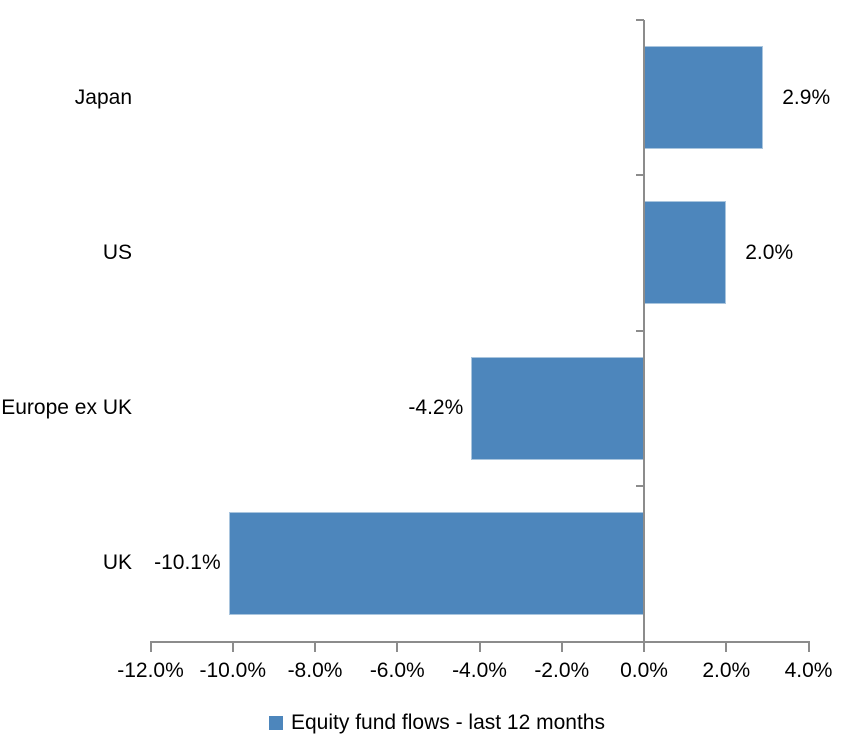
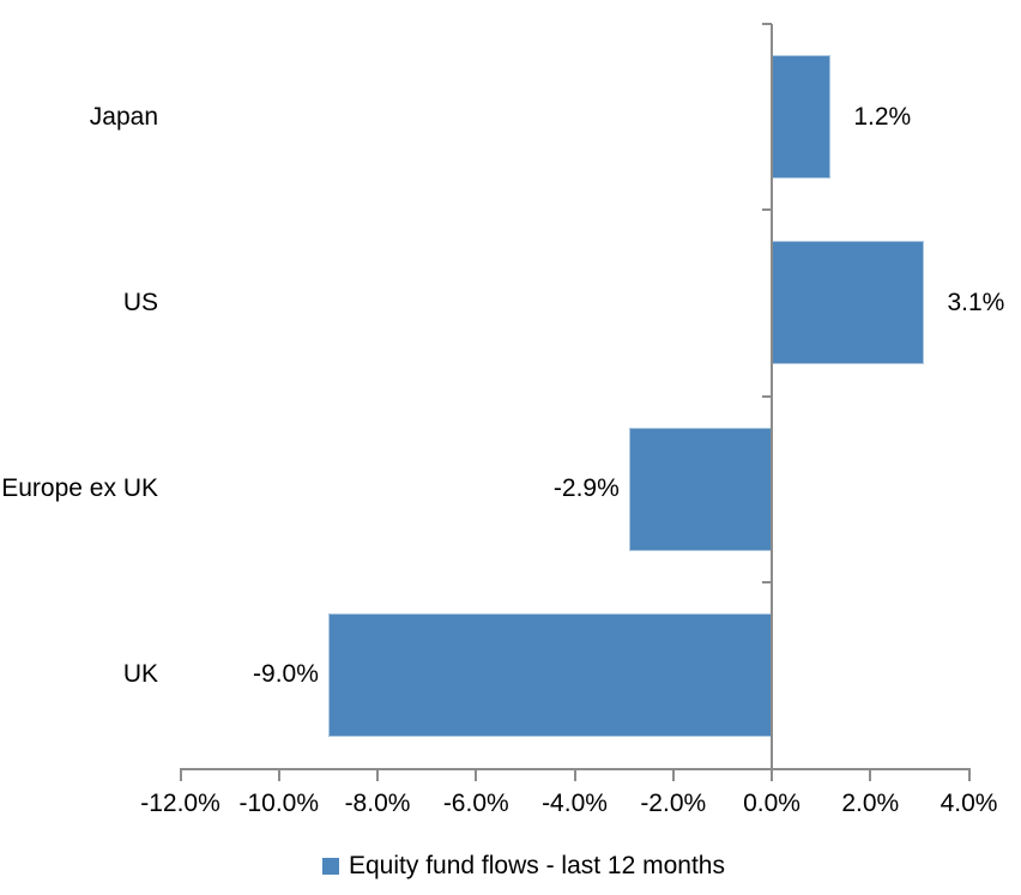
Japan: 2.9% -> 1.2%
US: 2.0% -> 3.1%
Europe ex UK: -4.2% -> -2.9%
UK: -10.1% -> -9.0%
